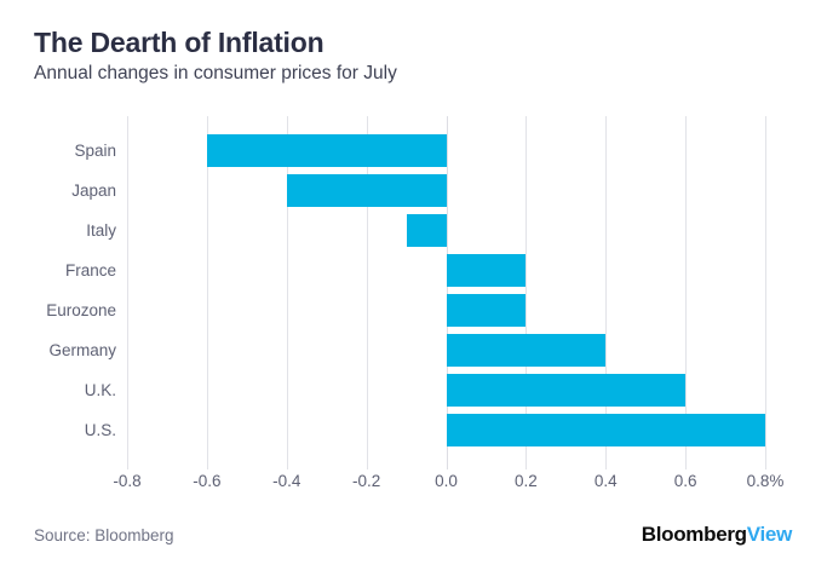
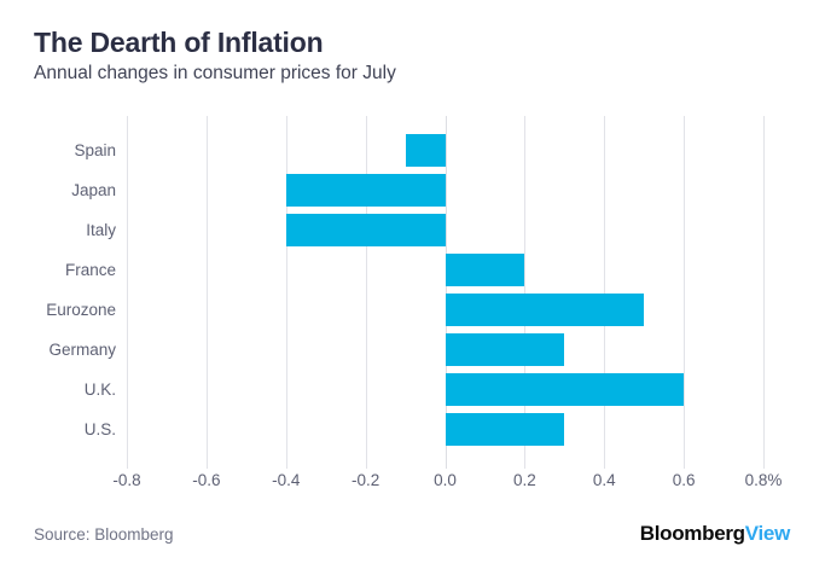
Spain: -0.6% -> -0.1%
Italy: -0.1% -> -0.4%
Eurozone: 0.2% -> 0.5%
Germany: 0.4% -> 0.3%
U.S.: 0.8% -> 0.3%
